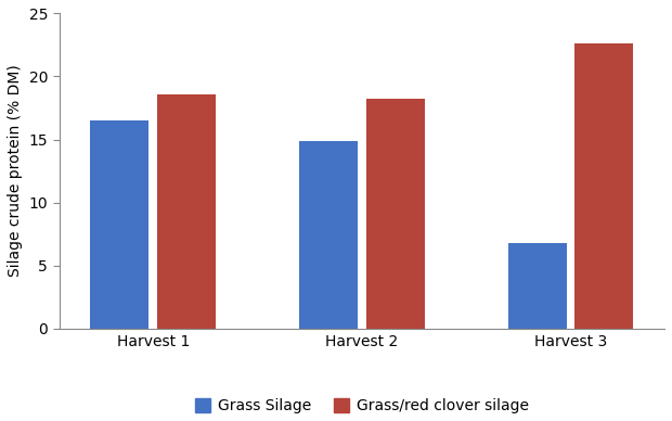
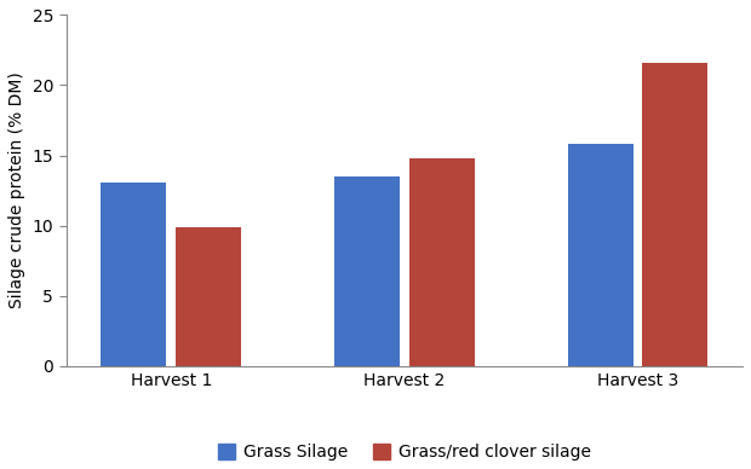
Grass Silage/Harvest 1: 16.5 -> 13.1
Grass/red clover silage/Harvest 1: 18.6 -> 9.9
Grass Silage/Harvest 2: 14.9 -> 13.5
Grass/red clover silage/Harvest 2: 18.2 -> 14.8
Grass Silage/Harvest 3: 6.8 -> 15.8
Grass/red clover silage/Harvest 3: 22.6 -> 21.6
